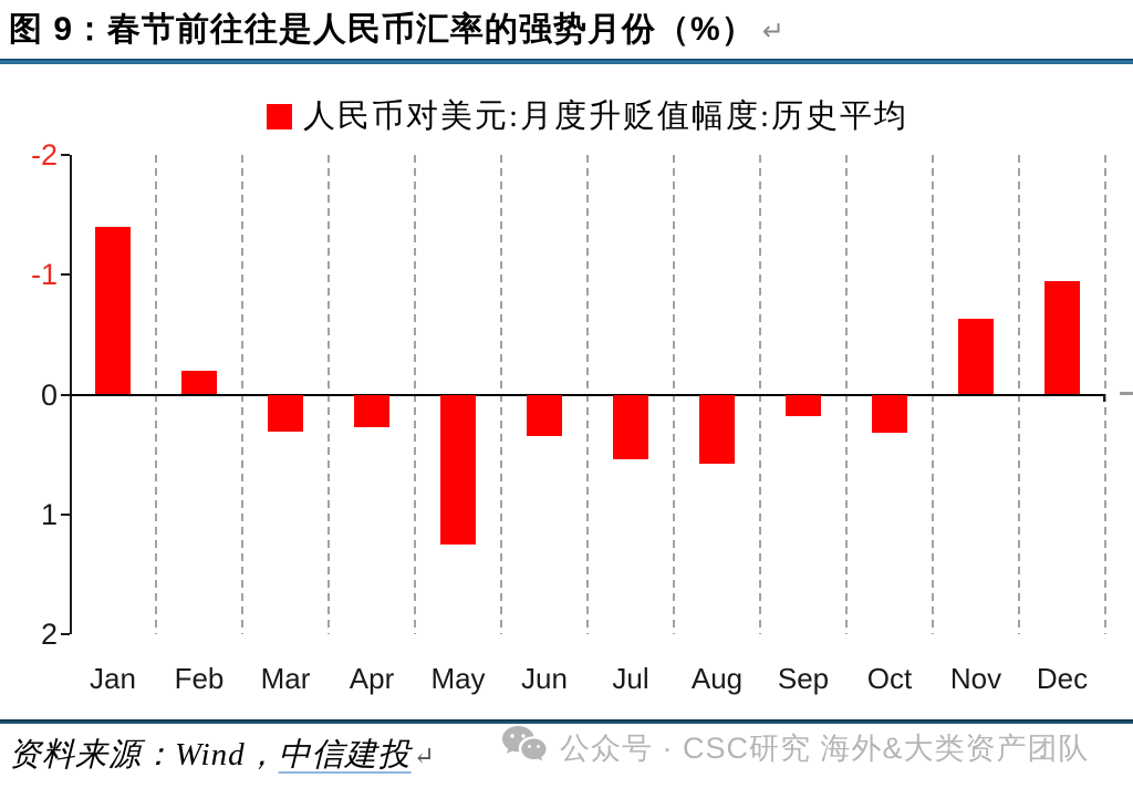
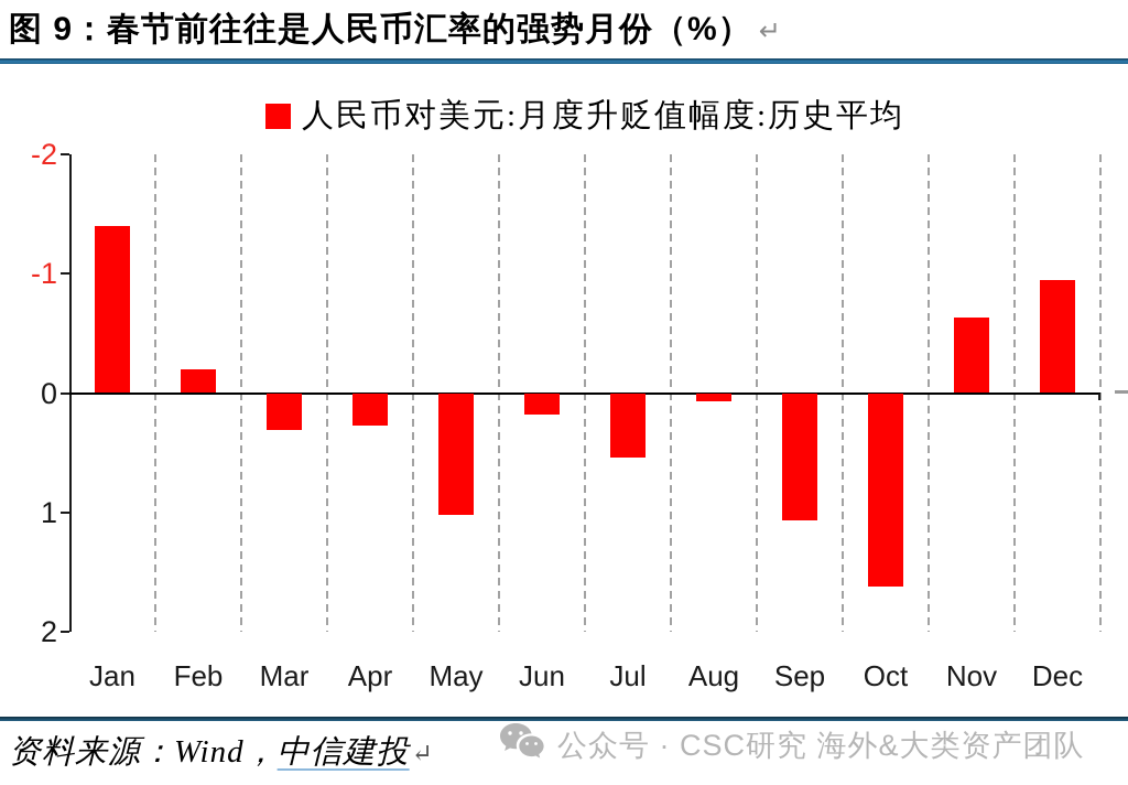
May: 1.25 -> 1.02
Jun: 0.35 -> 0.18
Aug: 0.58 -> 0.07
Sep: 0.18 -> 1.07
Oct: 0.32 -> 1.62
